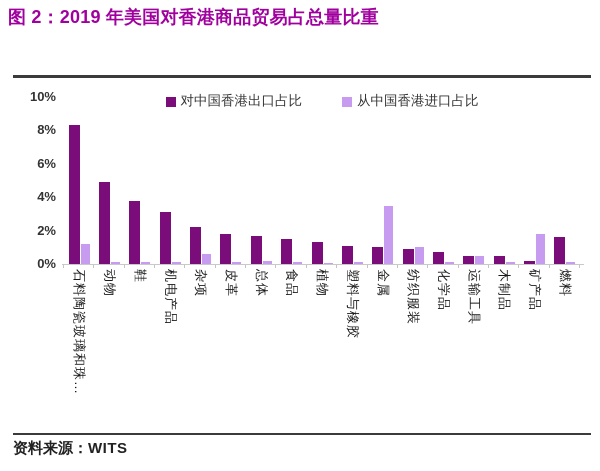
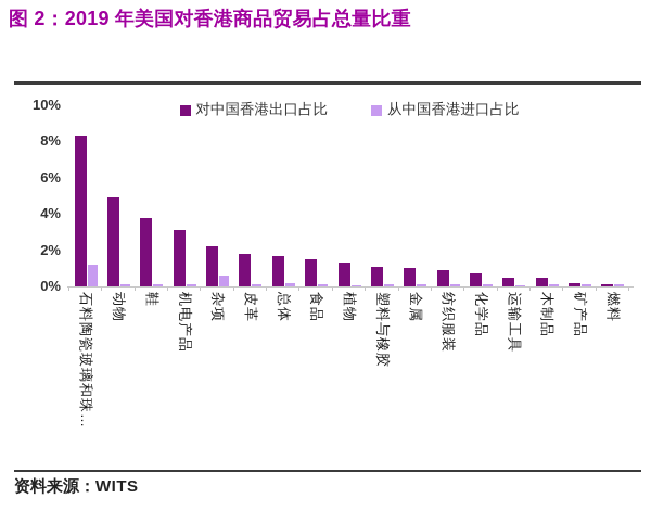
从中国香港进口占比/金属: 3.5% -> 0.1%
从中国香港进口占比/纺织服装: 1.0% -> 0.1%
从中国香港进口占比/运输工具: 0.5% -> 0.1%
从中国香港进口占比/矿产品: 1.8% -> 0.1%
对中国香港出口占比/燃料: 1.6% -> 0.1%
